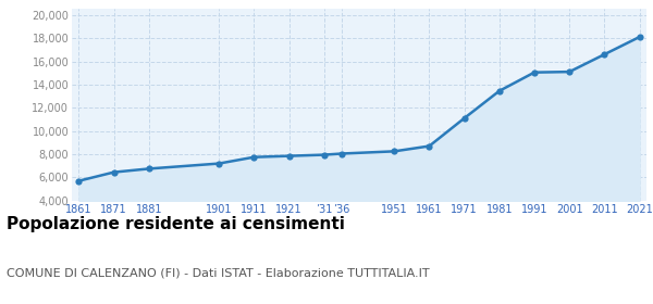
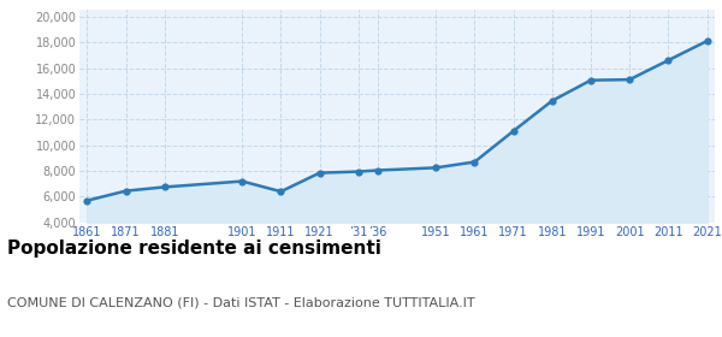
1911: 7,800 -> 6,400
